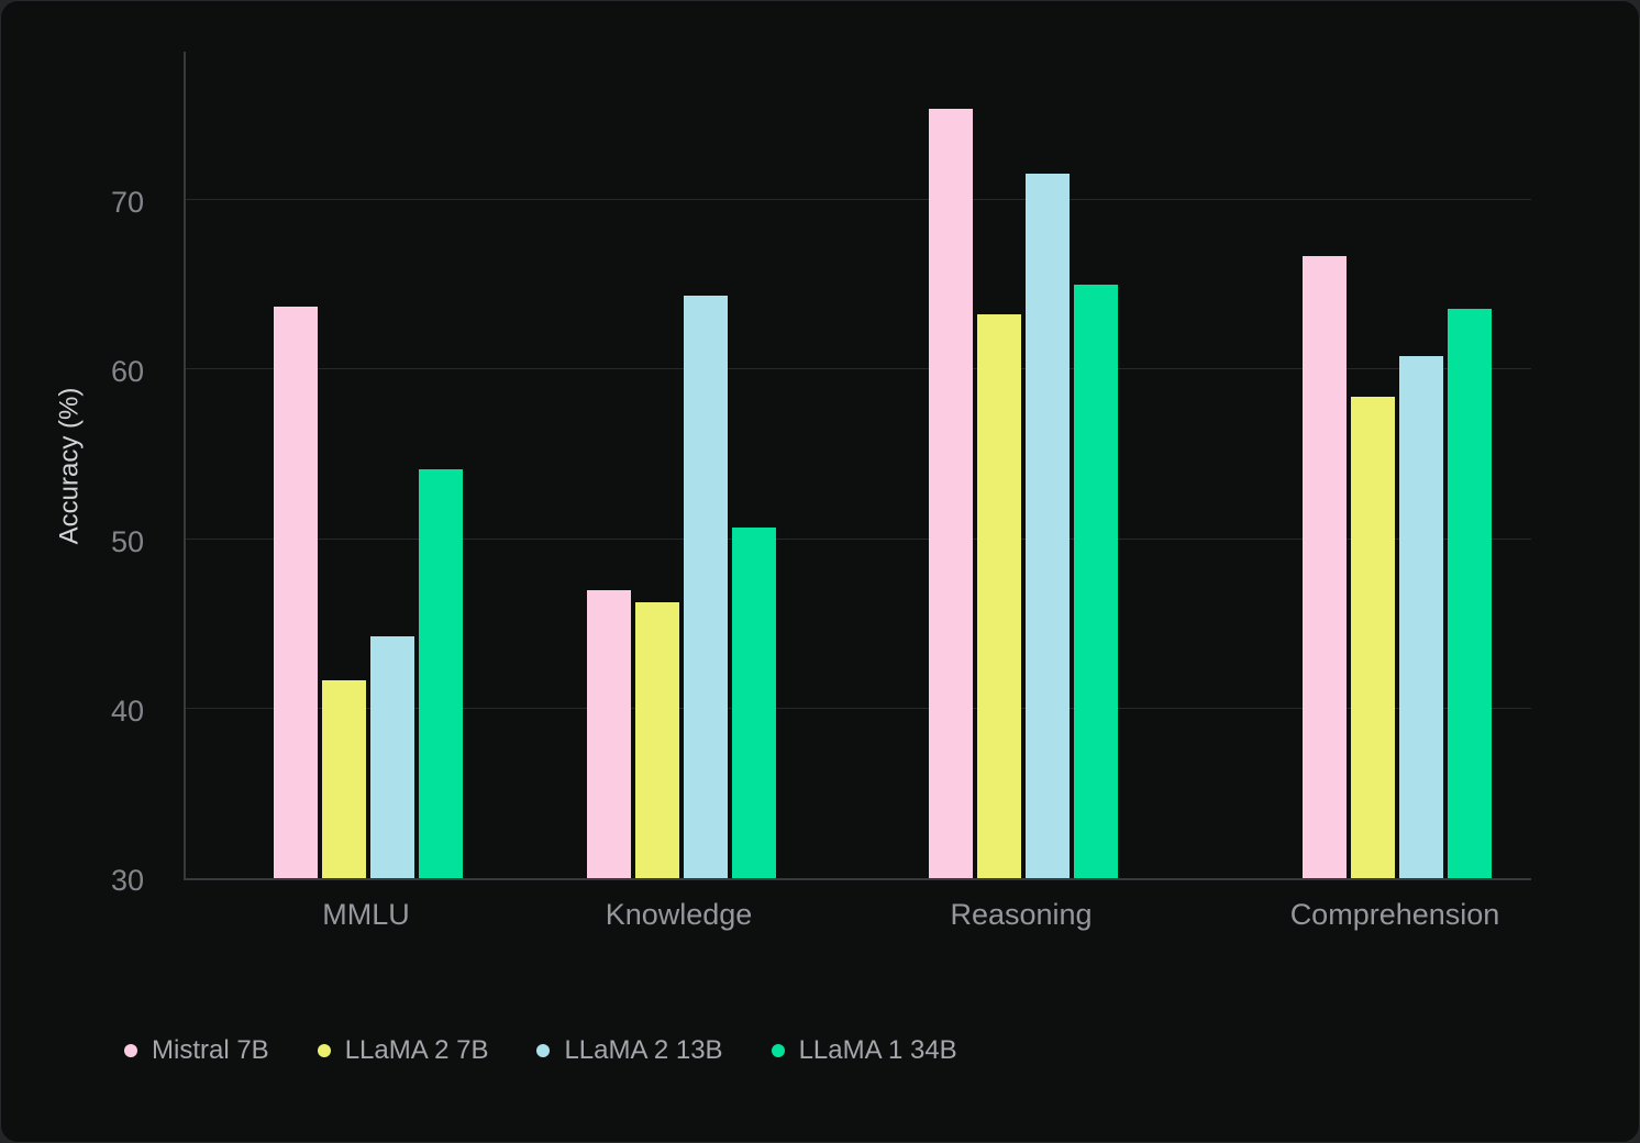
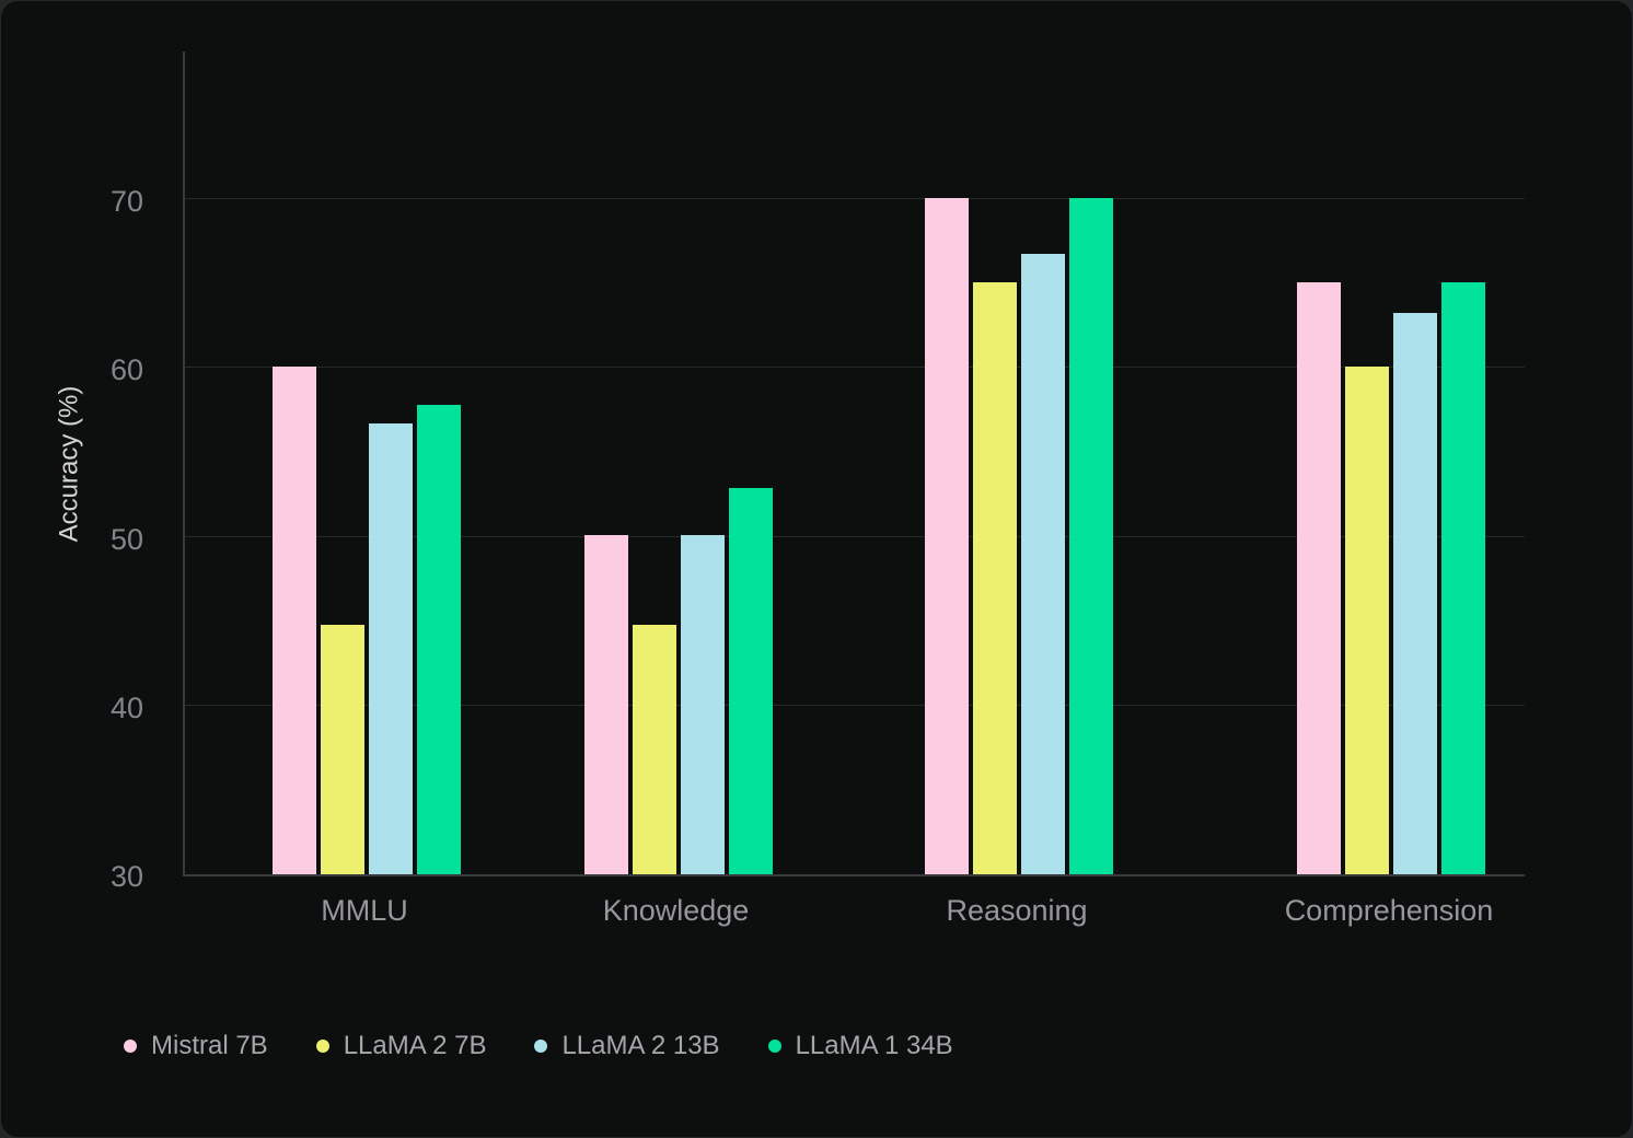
Mistral 7B/MMLU: 63.7 -> 60.1
LLaMA 2 7B/MMLU: 41.7 -> 44.8
LLaMA 2 13B/MMLU: 44.3 -> 56.7
LLaMA 1 34B/MMLU: 54.1 -> 57.8
Mistral 7B/Knowledge: 47.0 -> 50.1
LLaMA 2 7B/Knowledge: 46.3 -> 44.8
LLaMA 2 13B/Knowledge: 64.4 -> 50.1
LLaMA 1 34B/Knowledge: 50.7 -> 52.9
Mistral 7B/Reasoning: 75.4 -> 70.1
LLaMA 2 7B/Reasoning: 63.3 -> 65.1
LLaMA 2 13B/Reasoning: 71.6 -> 66.8
LLaMA 1 34B/Reasoning: 65.0 -> 70.1
Mistral 7B/Comprehension: 66.7 -> 65.1
LLaMA 2 7B/Comprehension: 58.4 -> 60.1
LLaMA 2 13B/Comprehension: 60.8 -> 63.3
LLaMA 1 34B/Comprehension: 63.6 -> 65.1
